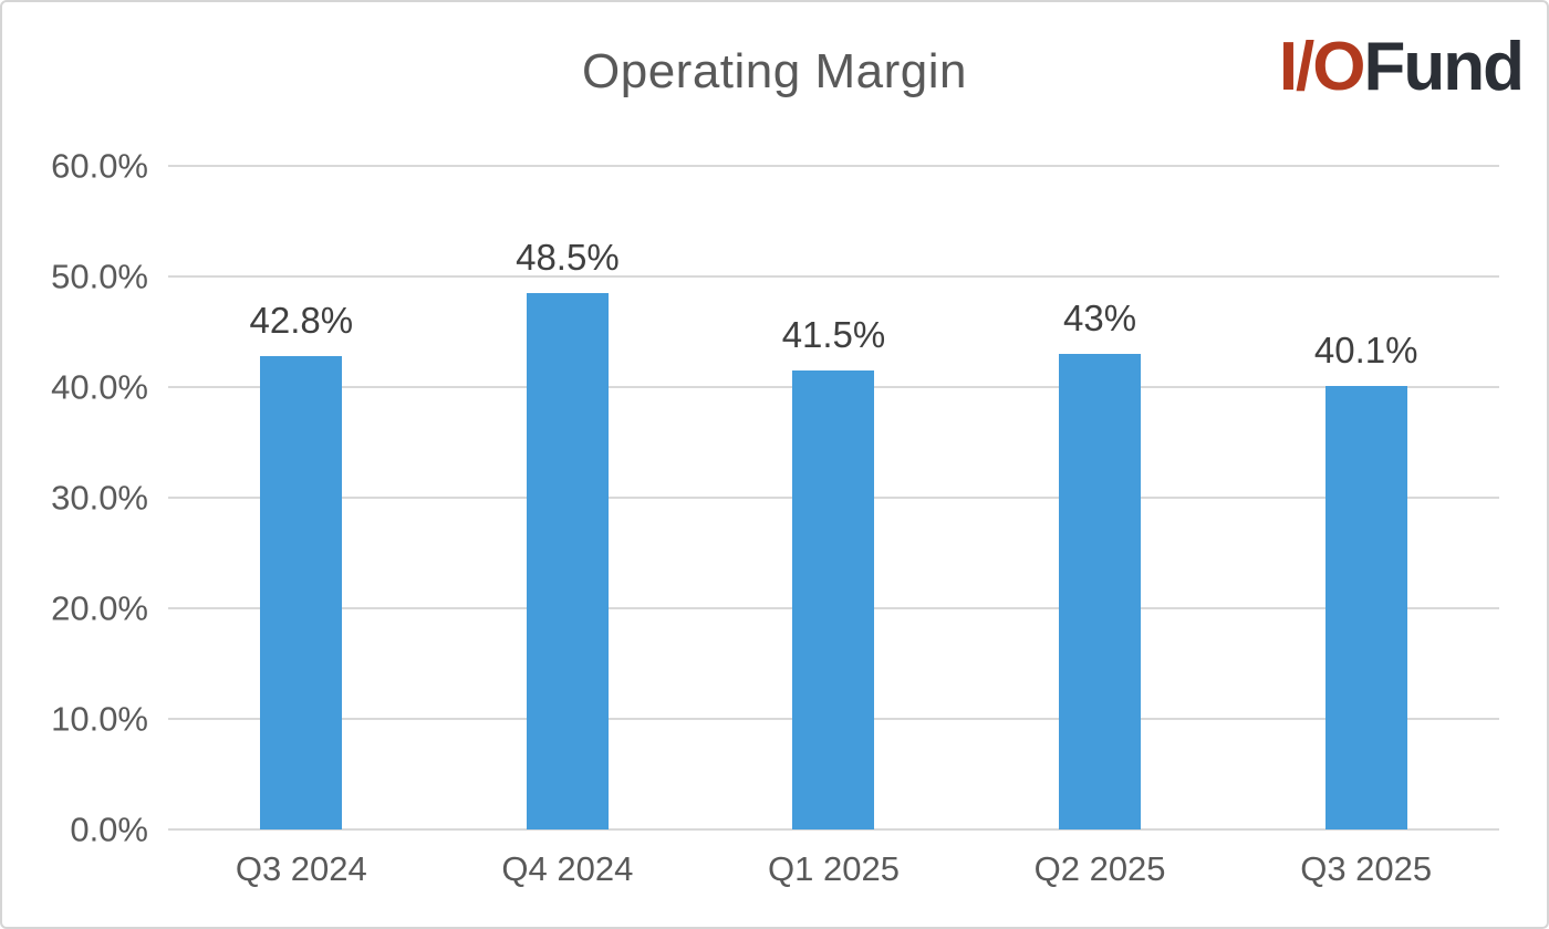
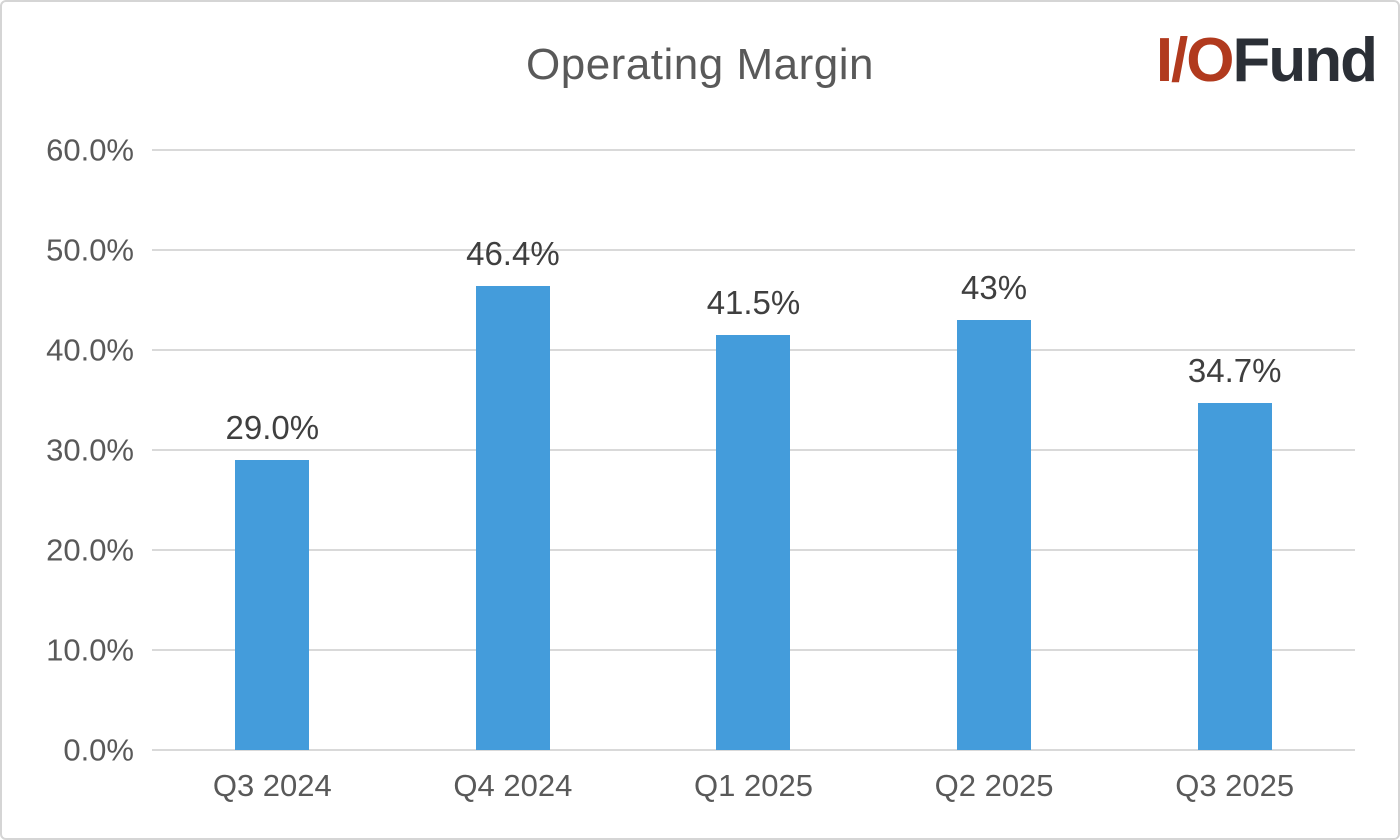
Q3 2024: 42.8% -> 29.0%
Q4 2024: 48.5% -> 46.4%
Q3 2025: 40.1% -> 34.7%
